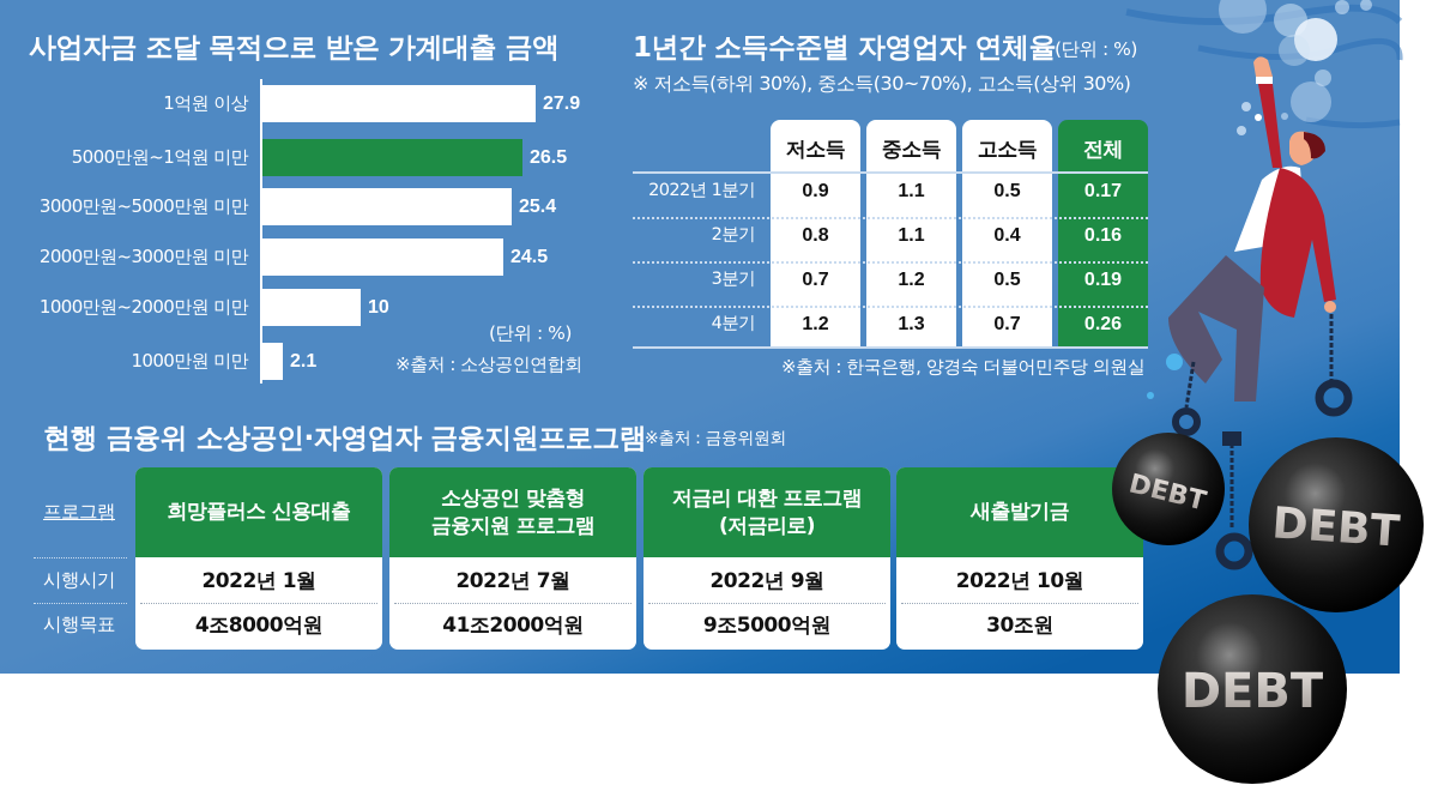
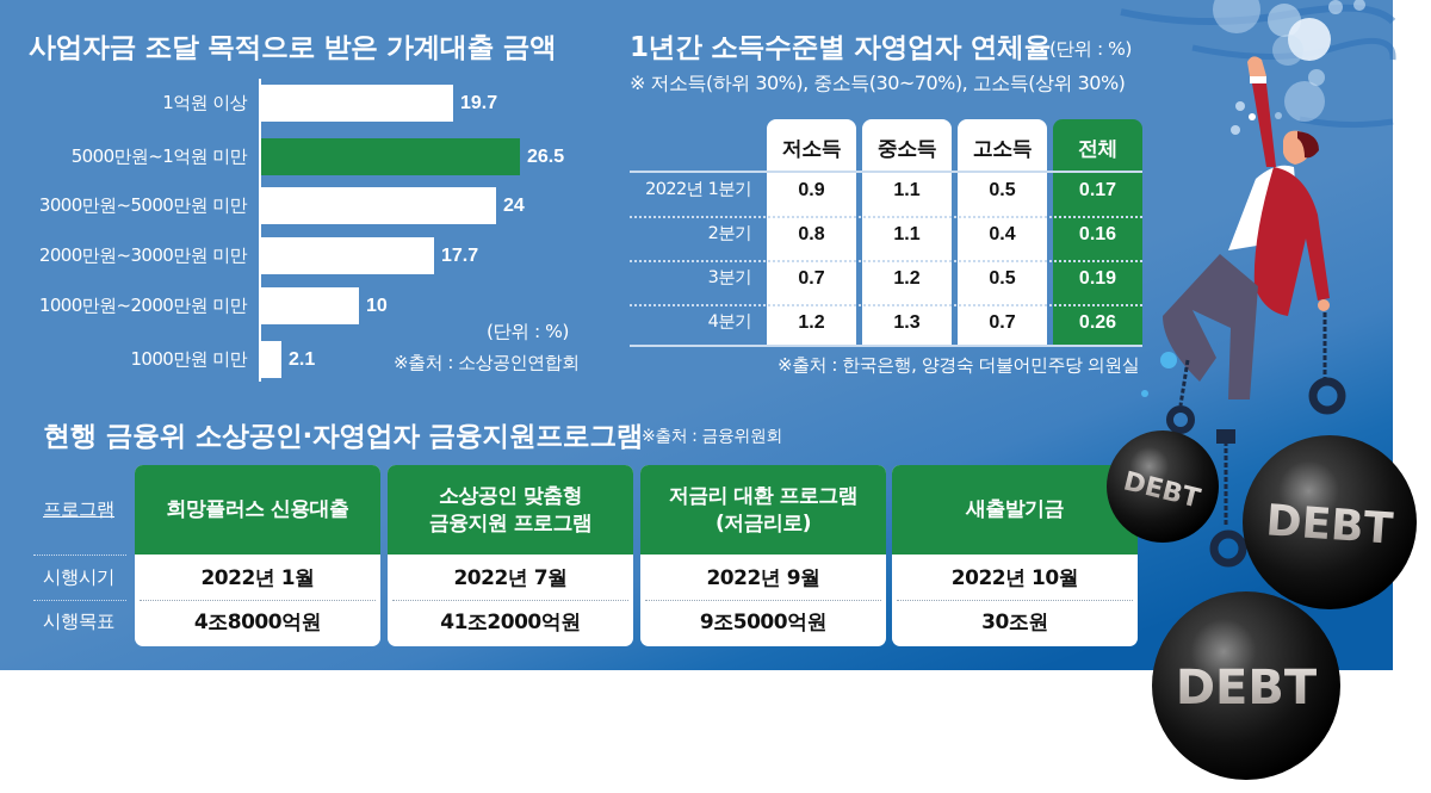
사업자금 조달 목적으로 받은 가계대출 금액/1억원 이상: 27.9 -> 19.7
사업자금 조달 목적으로 받은 가계대출 금액/3000만원~5000만원 미만: 25.4 -> 24
사업자금 조달 목적으로 받은 가계대출 금액/2000만원~3000만원 미만: 24.5 -> 17.7
